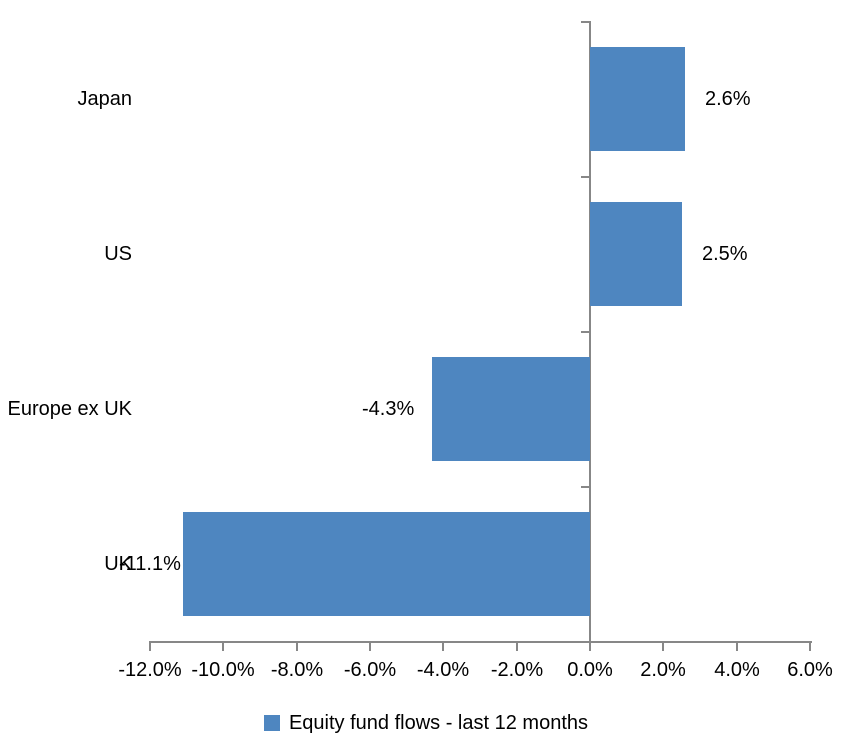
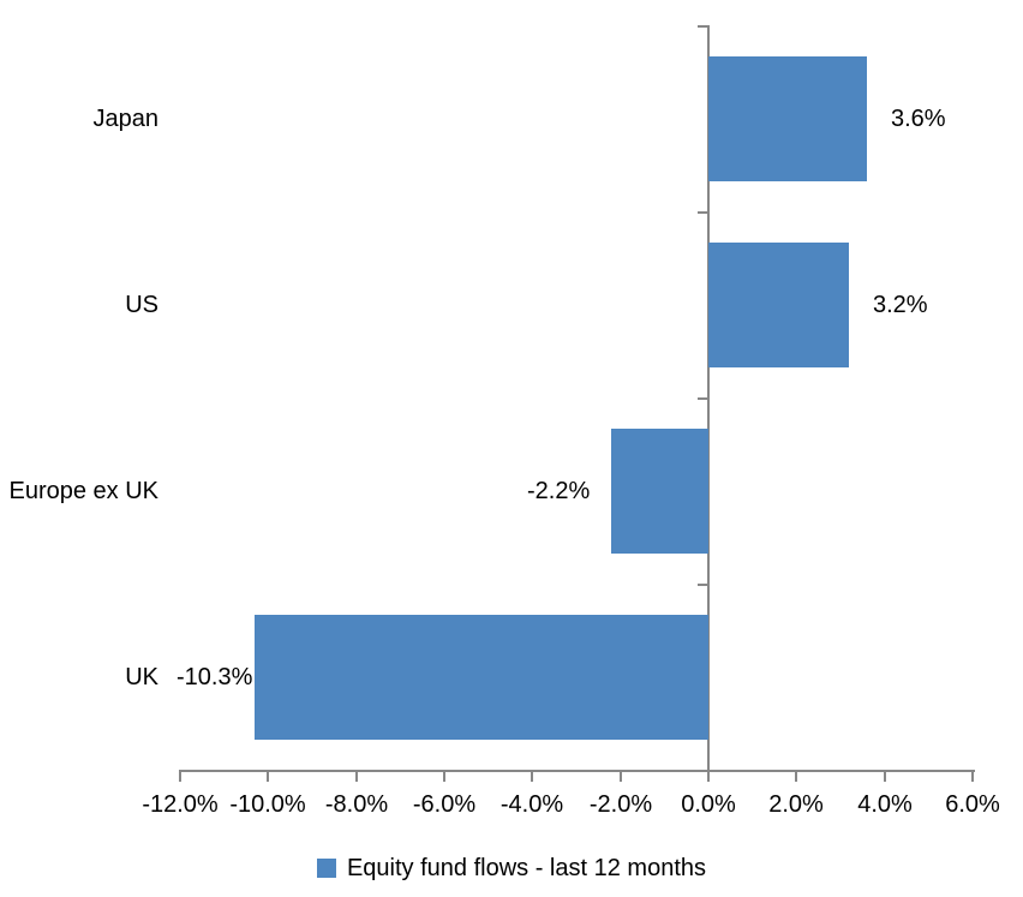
Japan: 2.6% -> 3.6%
US: 2.5% -> 3.2%
Europe ex UK: -4.3% -> -2.2%
UK: -11.1% -> -10.3%
